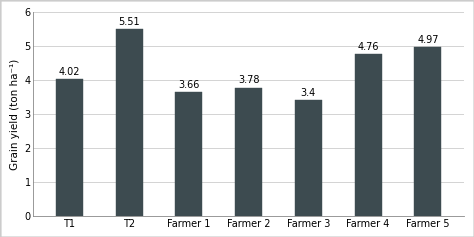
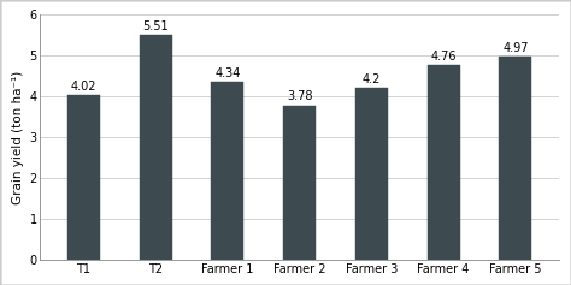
Farmer 1: 3.66 -> 4.34
Farmer 3: 3.4 -> 4.2
